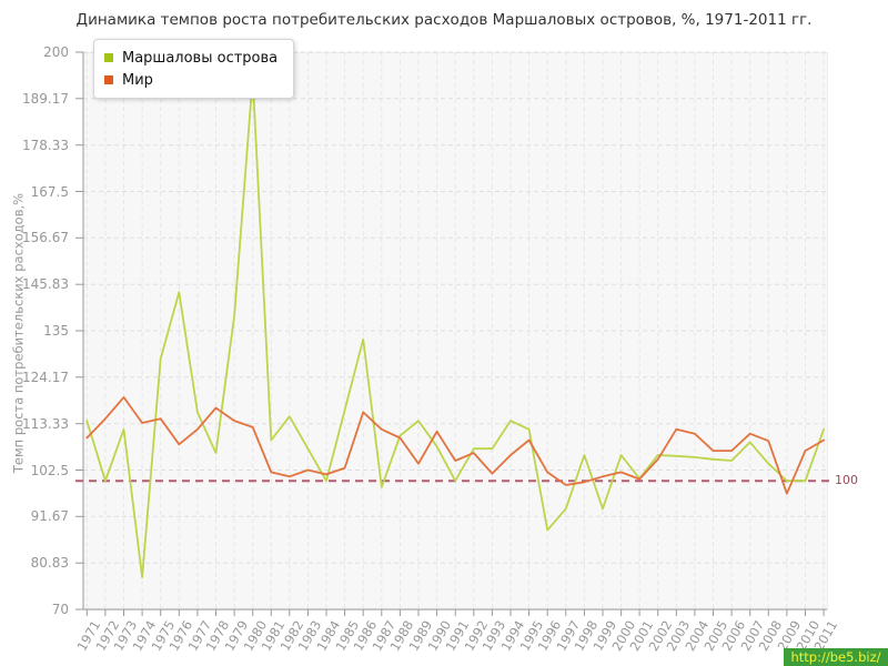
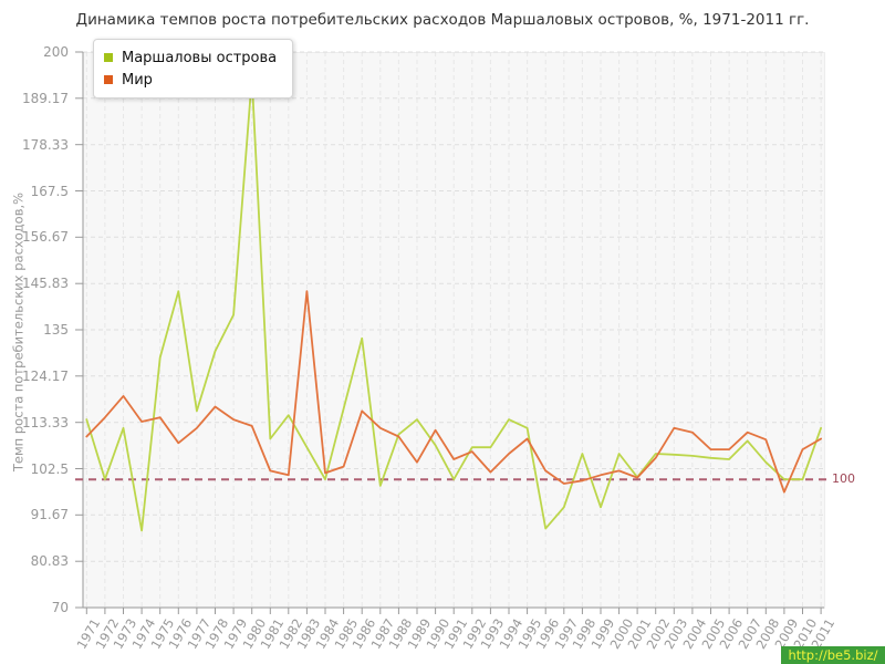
Маршаловы острова/1974: 78 -> 88
Маршаловы острова/1978: 106 -> 130
Мир/1983: 102 -> 144
